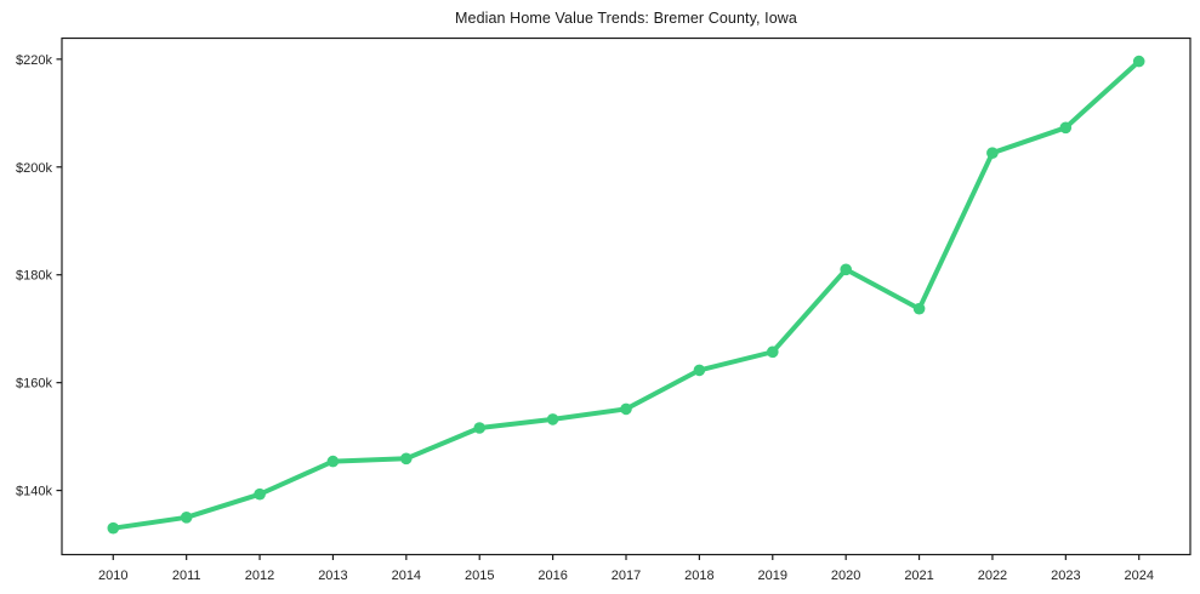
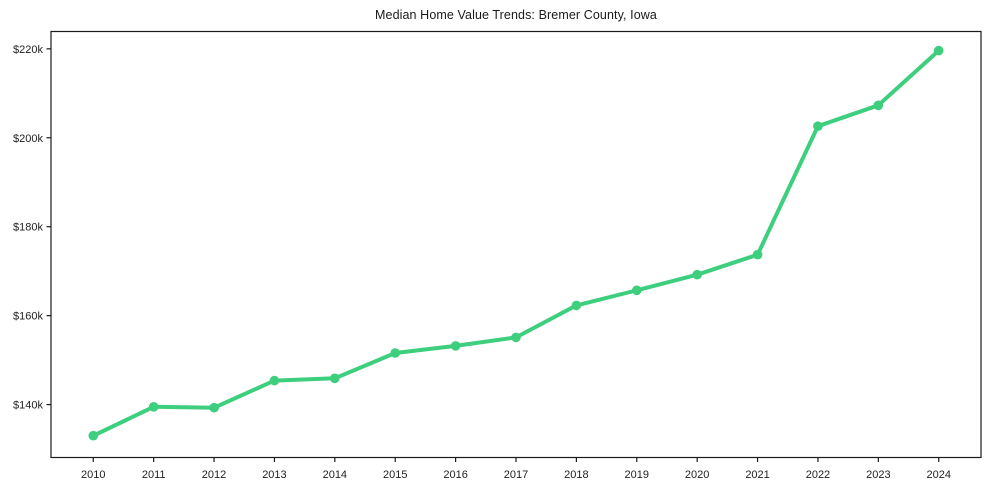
2011: $135k -> $140k
2020: $181k -> $169k
